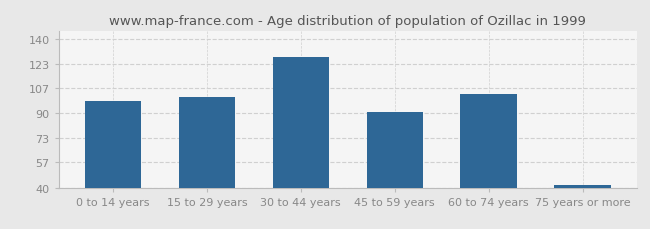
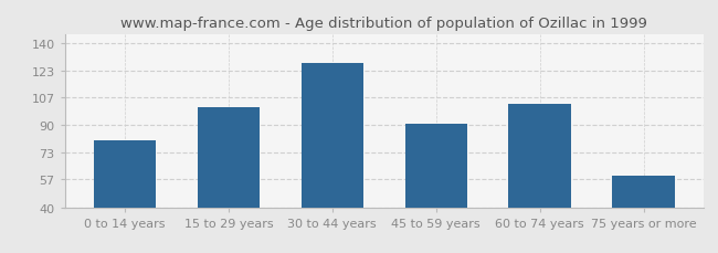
0 to 14 years: 98 -> 81
75 years or more: 42 -> 59
